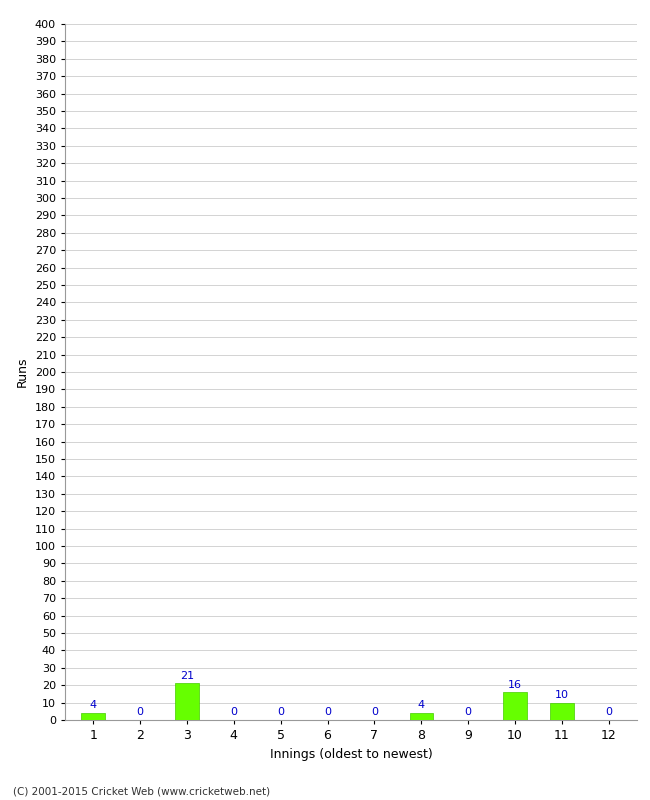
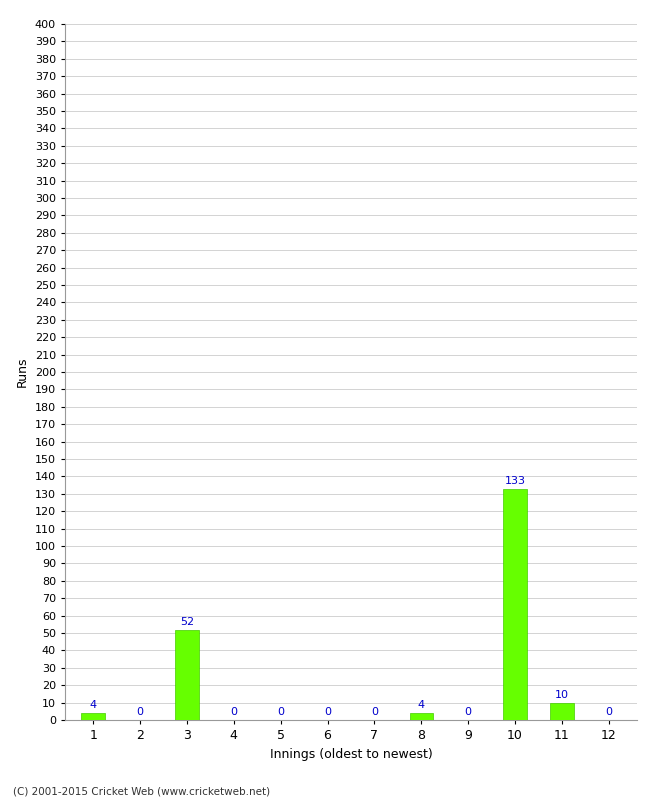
3: 21 -> 52
10: 16 -> 133
